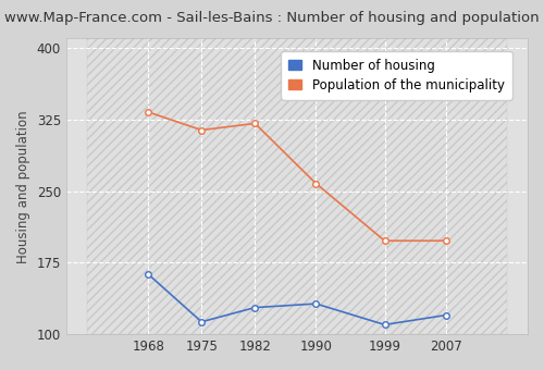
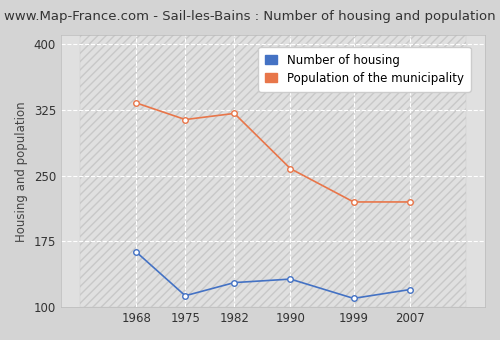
Population of the municipality/1999: 198 -> 220
Population of the municipality/2007: 198 -> 220
